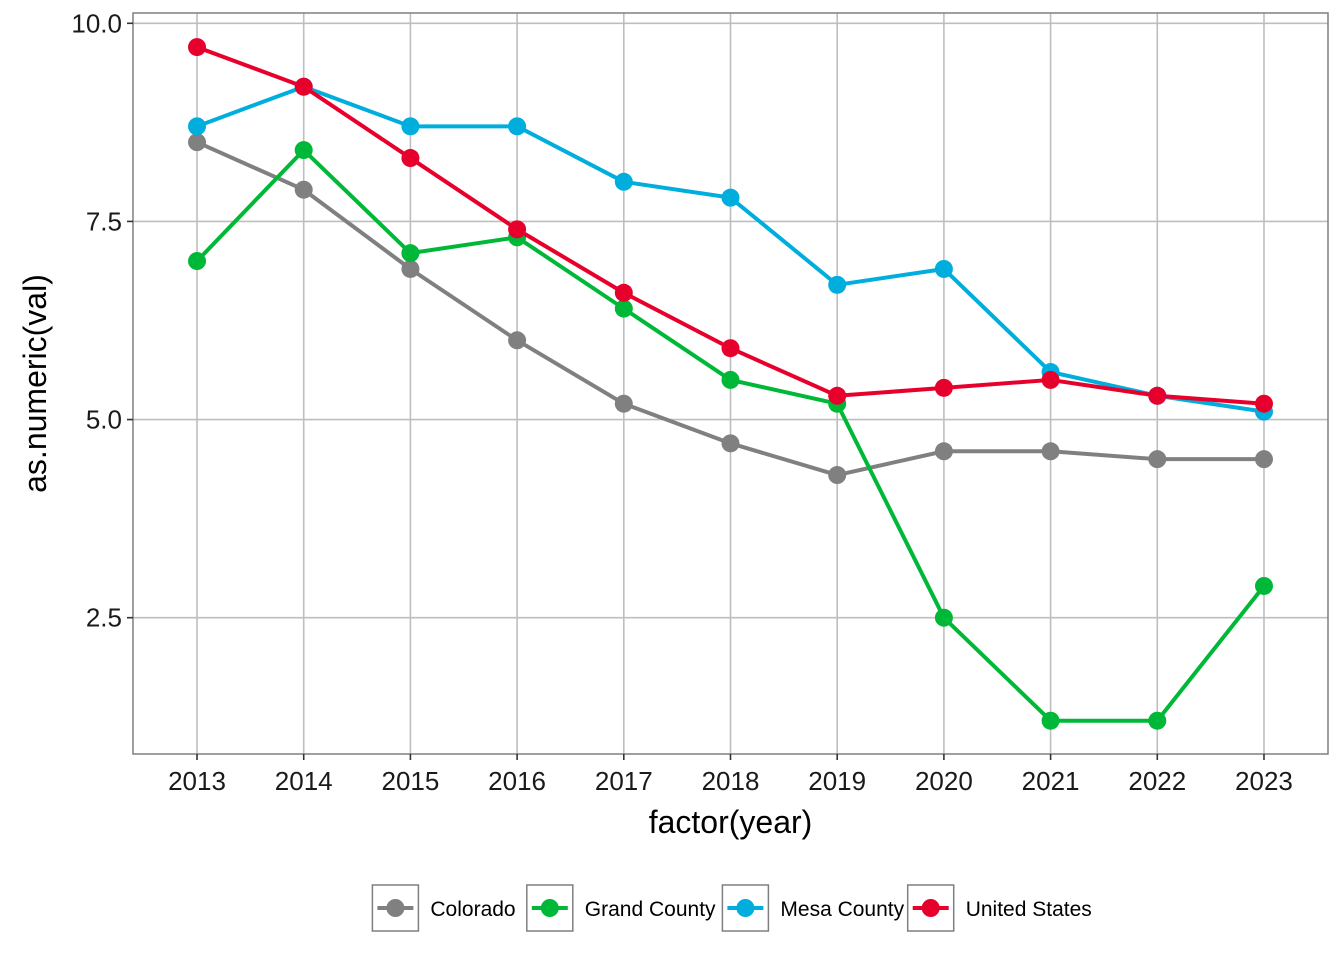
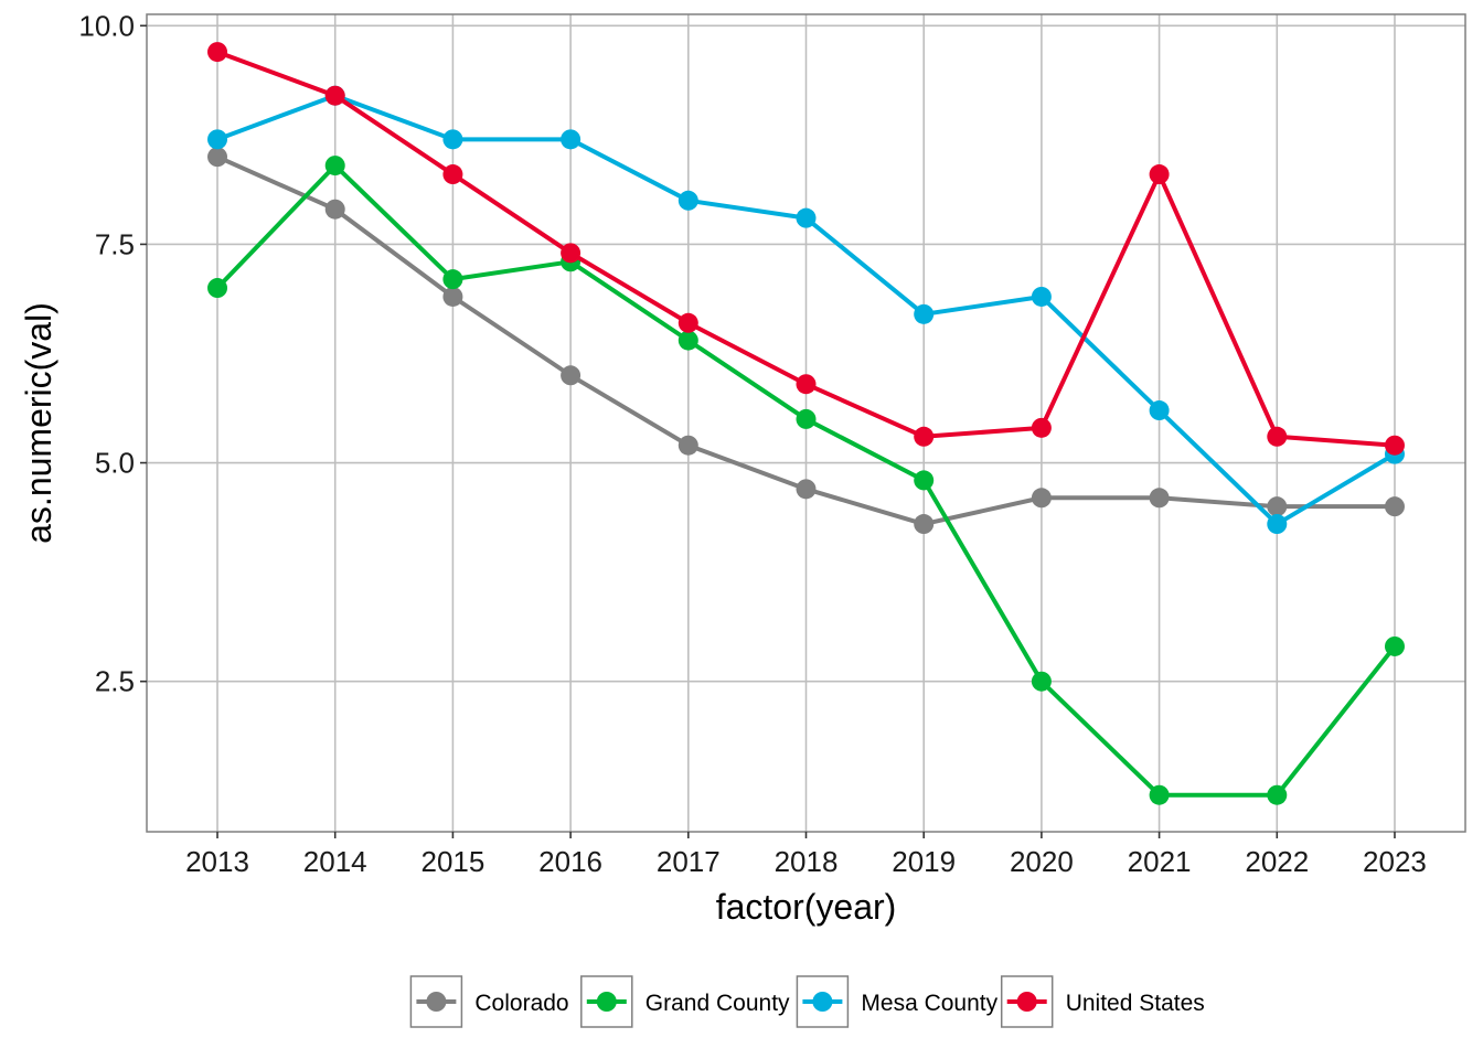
Grand County/2019: 5.2 -> 4.8
United States/2021: 5.5 -> 8.3
Mesa County/2022: 5.3 -> 4.3
